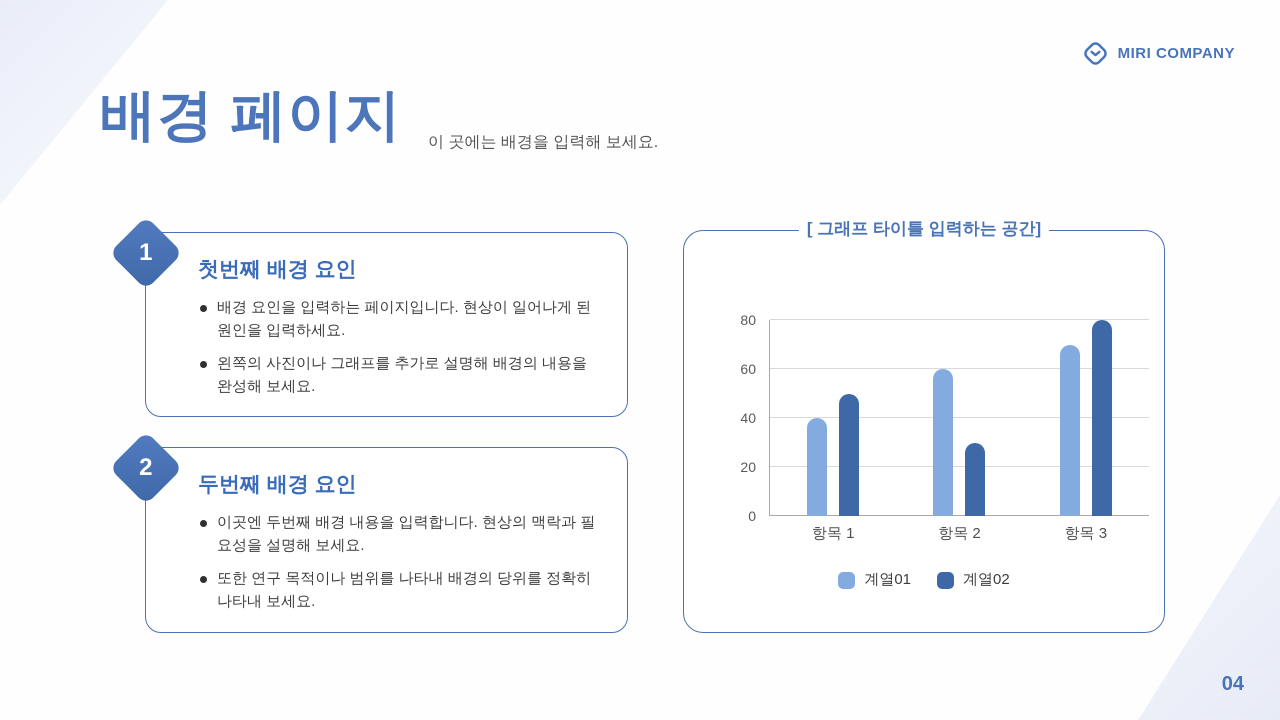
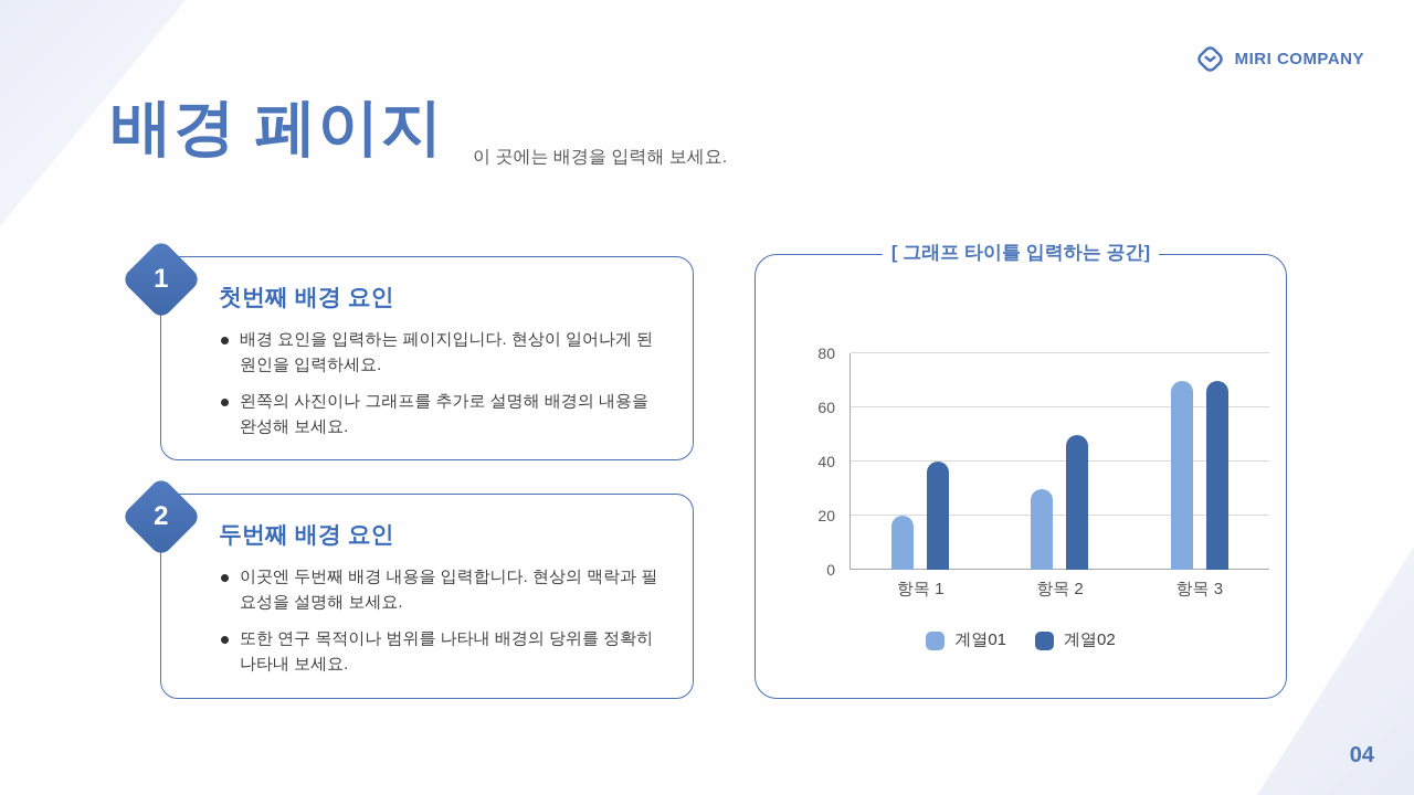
계열01/항목 1: 40 -> 20
계열02/항목 1: 50 -> 40
계열01/항목 2: 60 -> 30
계열02/항목 2: 30 -> 50
계열02/항목 3: 80 -> 70
